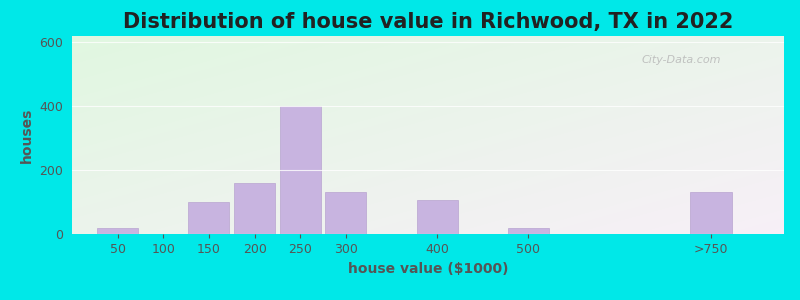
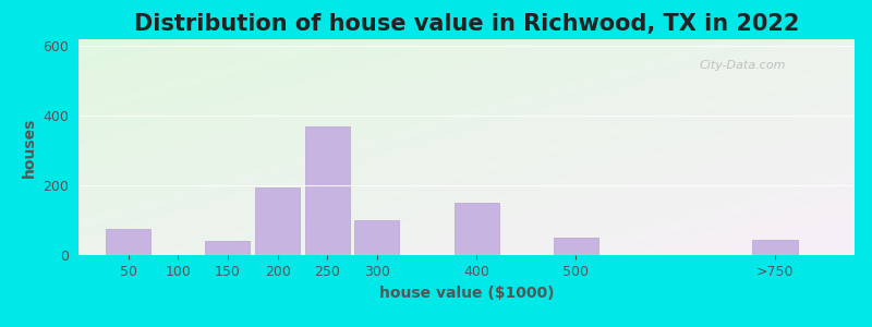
50: 20 -> 75
150: 100 -> 40
200: 160 -> 195
250: 400 -> 370
300: 130 -> 100
400: 105 -> 150
500: 20 -> 50
>750: 130 -> 45
